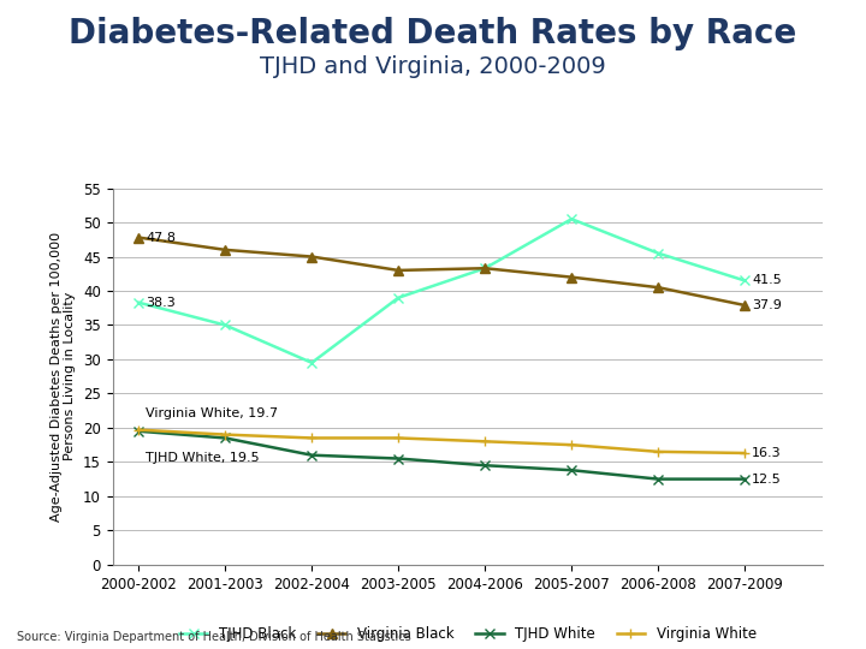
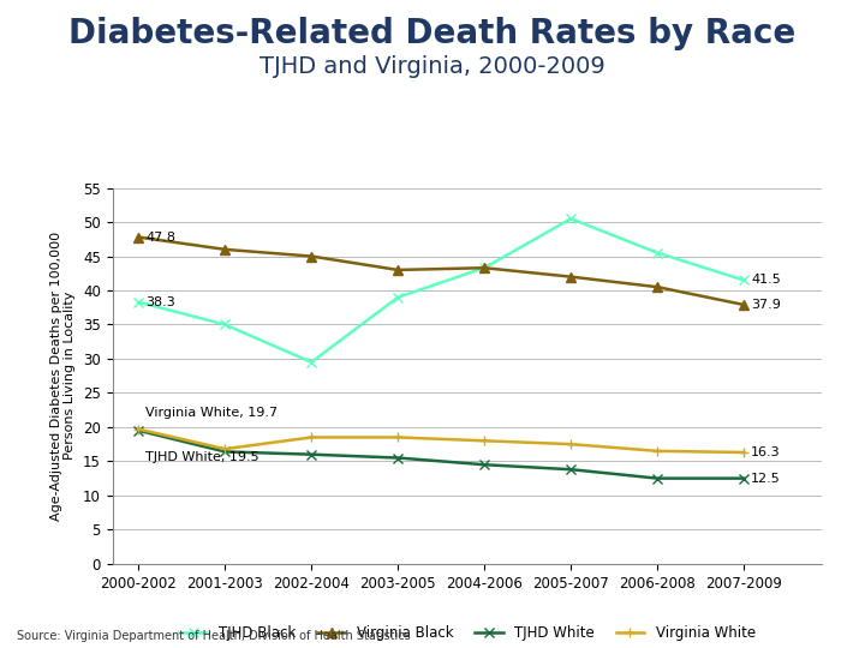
TJHD White/2001-2003: 18.5 -> 16.4
Virginia White/2001-2003: 19.0 -> 16.8
